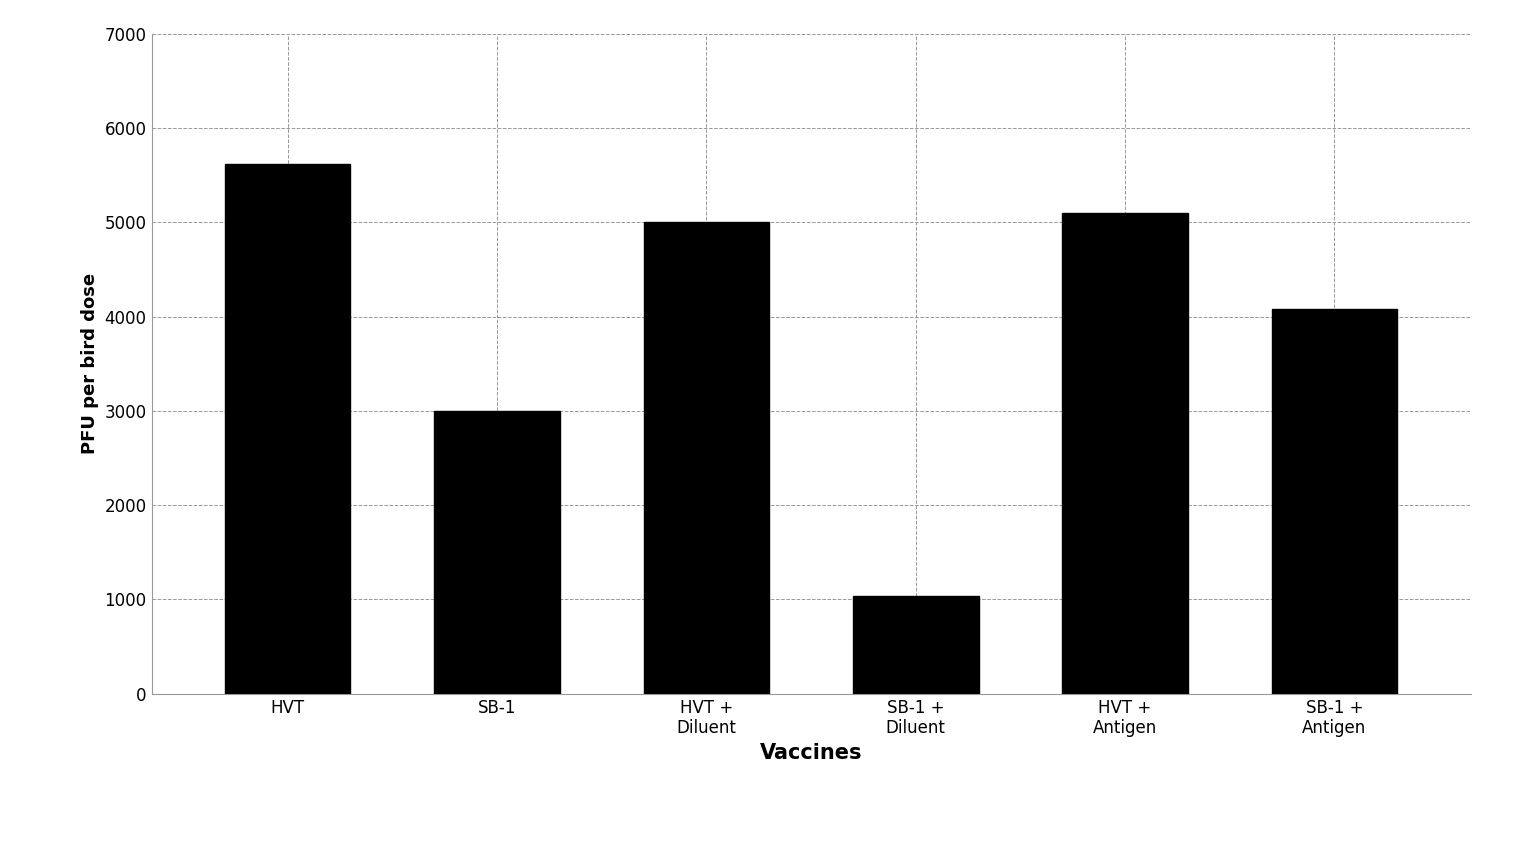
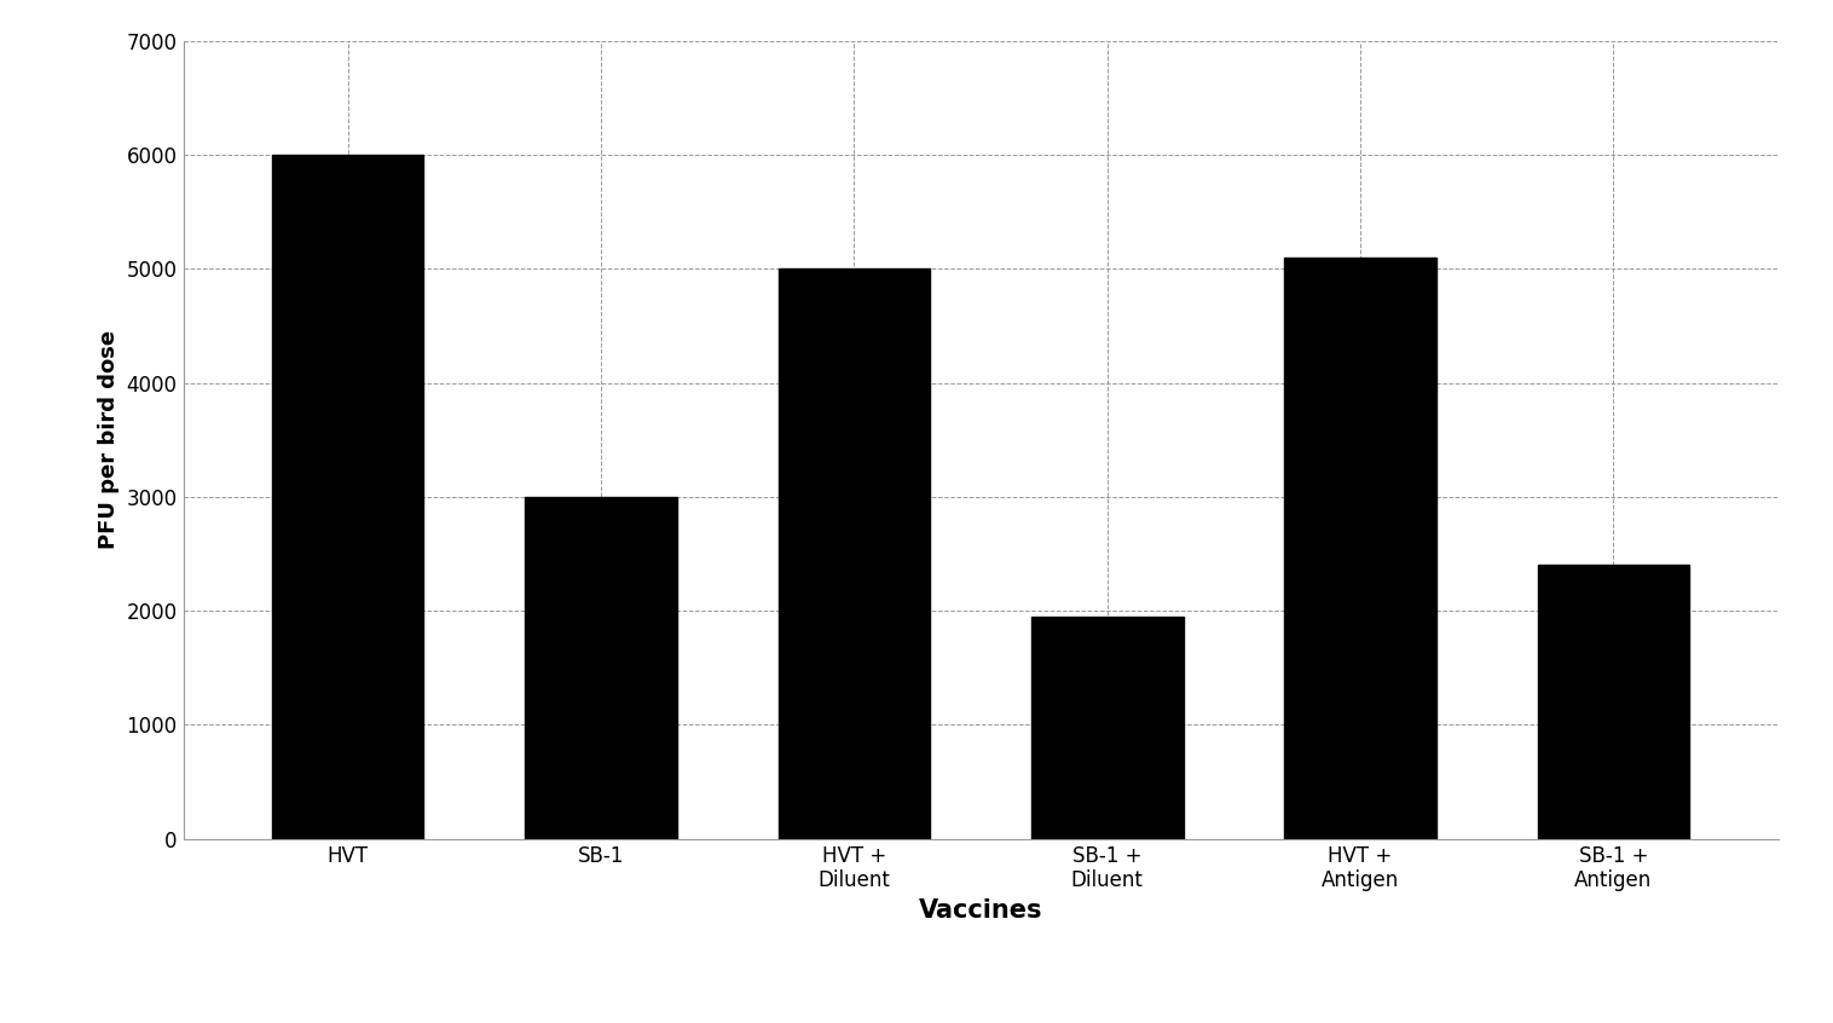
HVT: 5620 -> 6000
SB-1 + Diluent: 1040 -> 1950
SB-1 + Antigen: 4080 -> 2400
